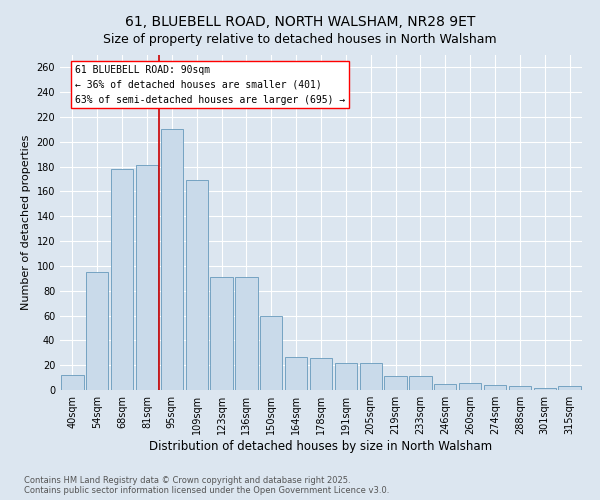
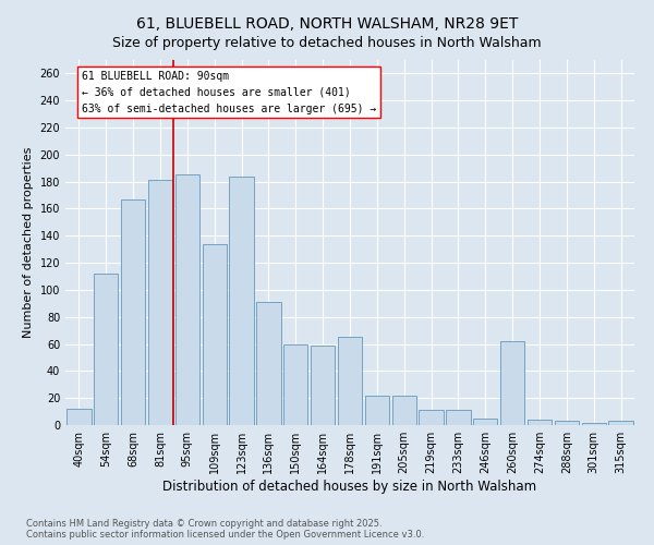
54sqm: 95 -> 112
68sqm: 178 -> 167
95sqm: 210 -> 185
109sqm: 169 -> 134
123sqm: 91 -> 184
164sqm: 27 -> 59
178sqm: 26 -> 65
260sqm: 6 -> 62
